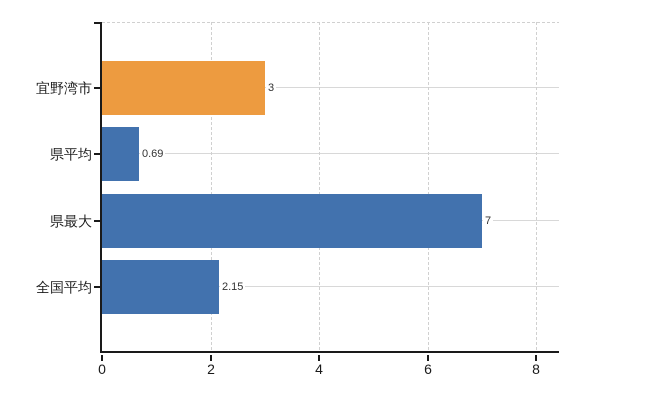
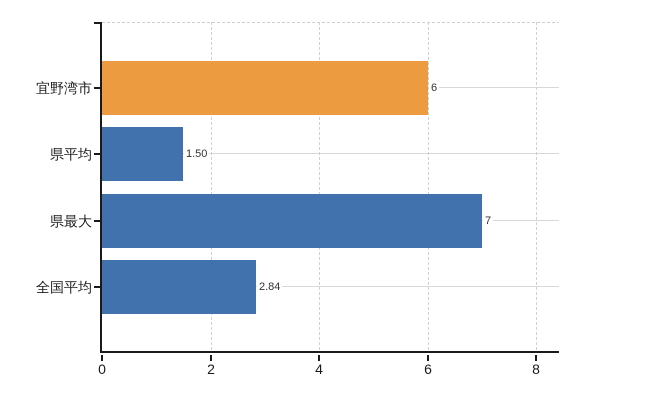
宜野湾市: 3 -> 6
県平均: 0.69 -> 1.50
全国平均: 2.15 -> 2.84
